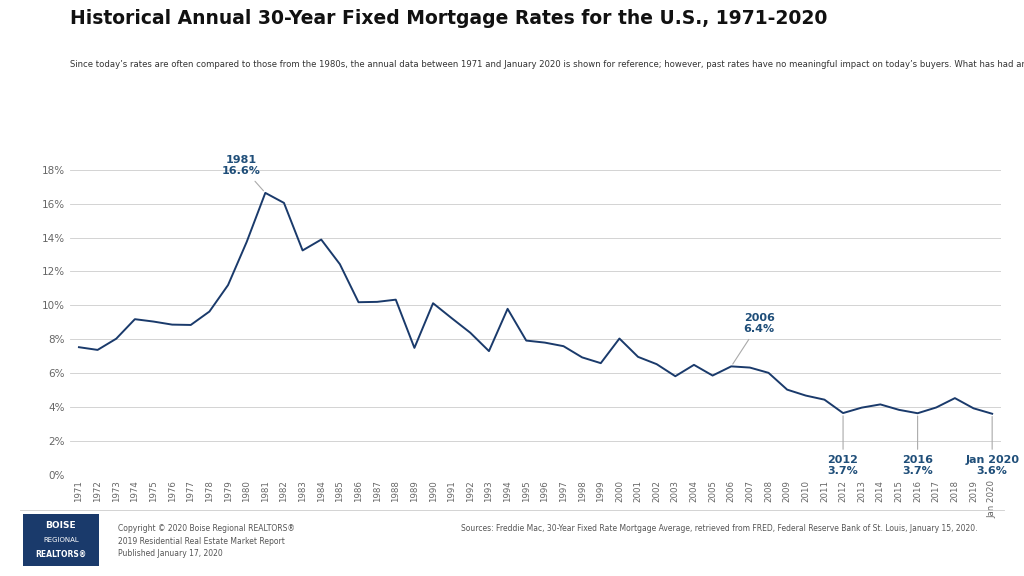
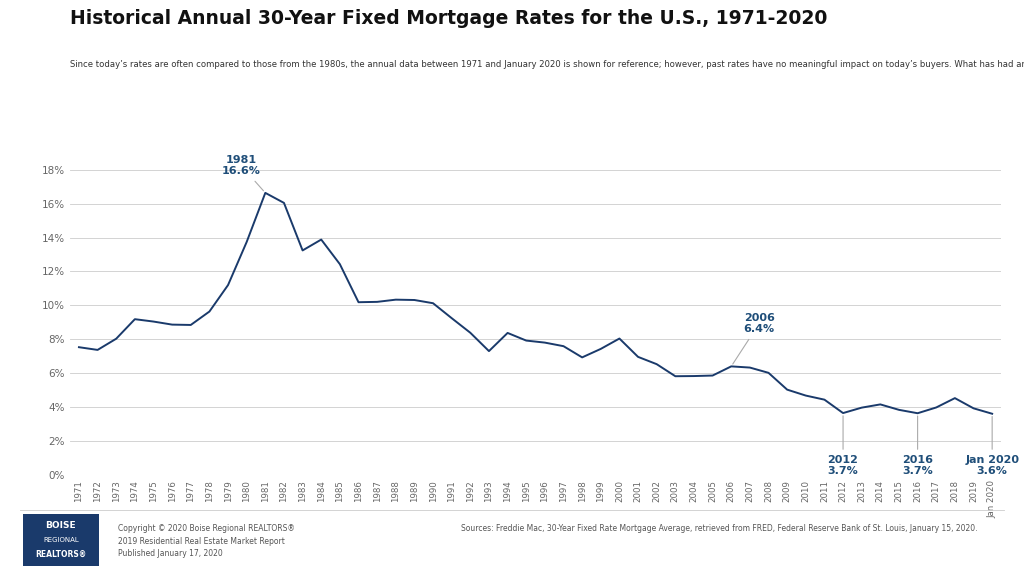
1989: 7.5% -> 10.3%
1994: 9.8% -> 8.4%
1999: 6.6% -> 7.4%
2004: 6.5% -> 5.8%
